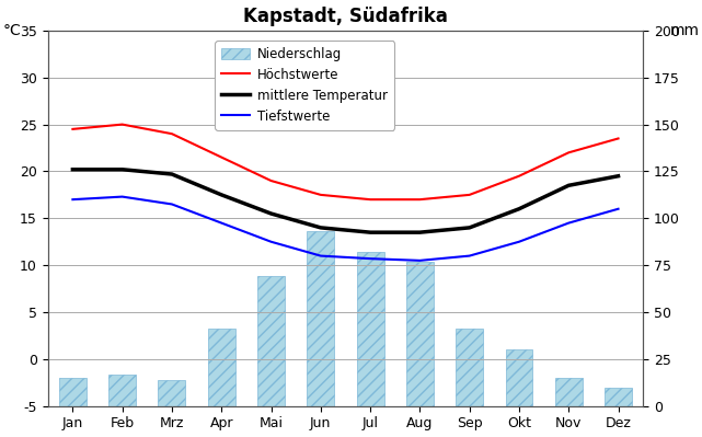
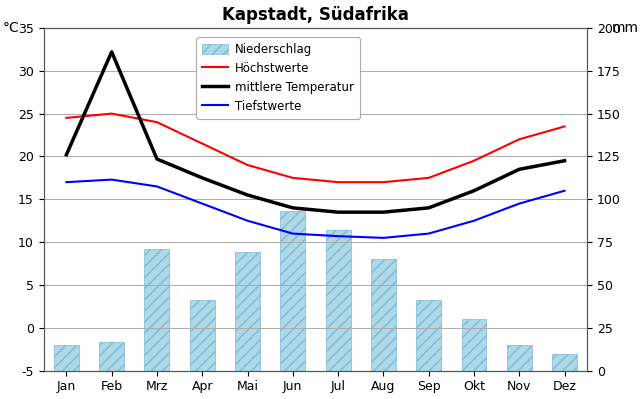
mittlere Temperatur/Feb: 20.2 -> 32.2
Niederschlag/Mrz: 14 -> 71
Niederschlag/Aug: 77 -> 65
